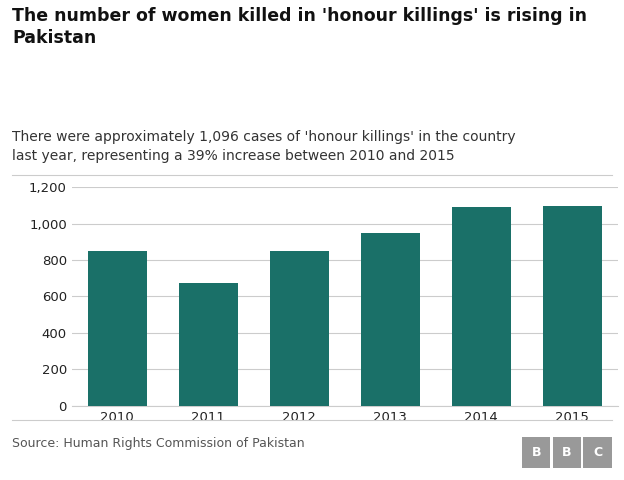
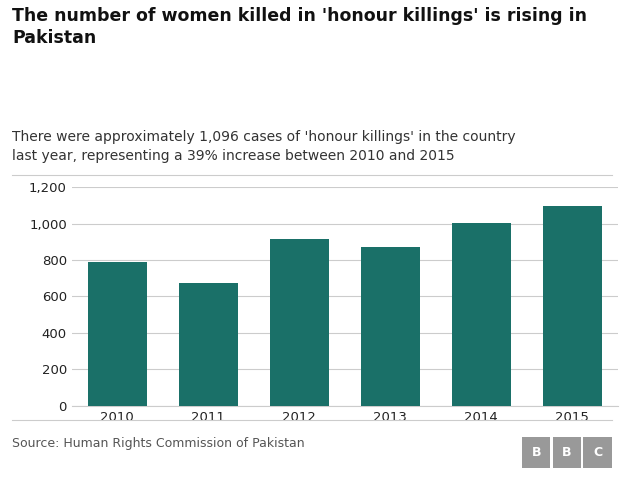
2010: 850 -> 790
2012: 850 -> 910
2013: 950 -> 870
2014: 1,090 -> 1,000
